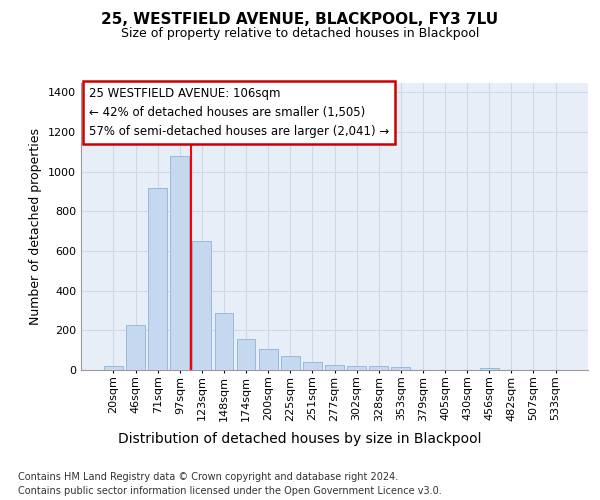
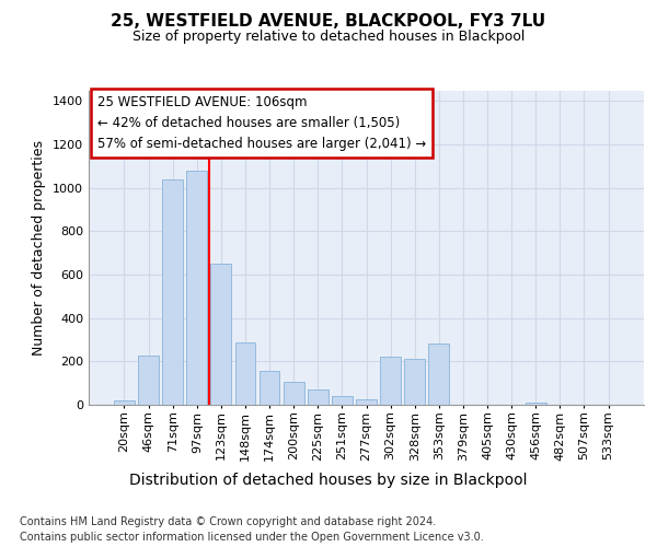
71sqm: 920 -> 1040
302sqm: 20 -> 220
328sqm: 20 -> 210
353sqm: 20 -> 280
